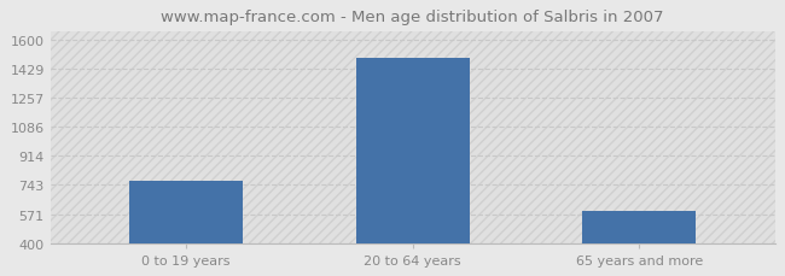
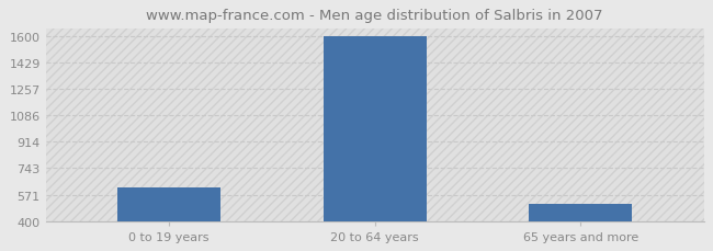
0 to 19 years: 770 -> 620
20 to 64 years: 1490 -> 1600
65 years and more: 590 -> 510
